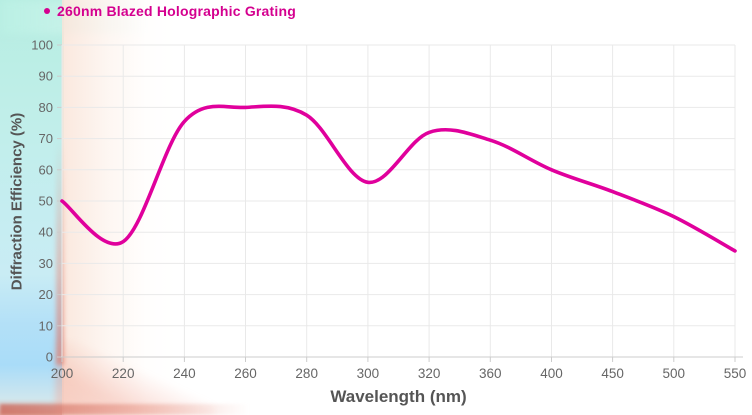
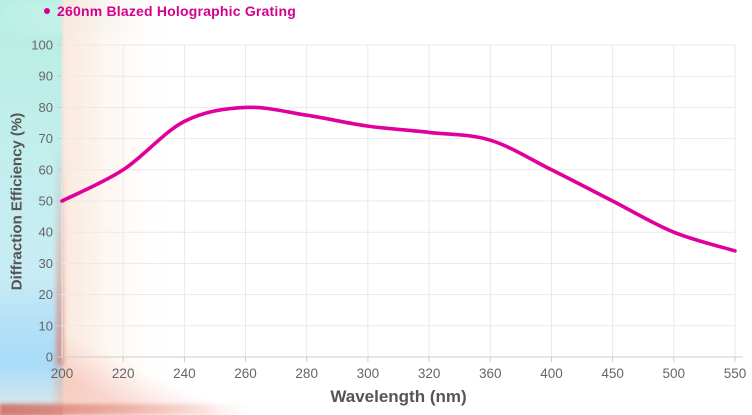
220: 37 -> 60
300: 56 -> 74
450: 53 -> 50
500: 45 -> 40
